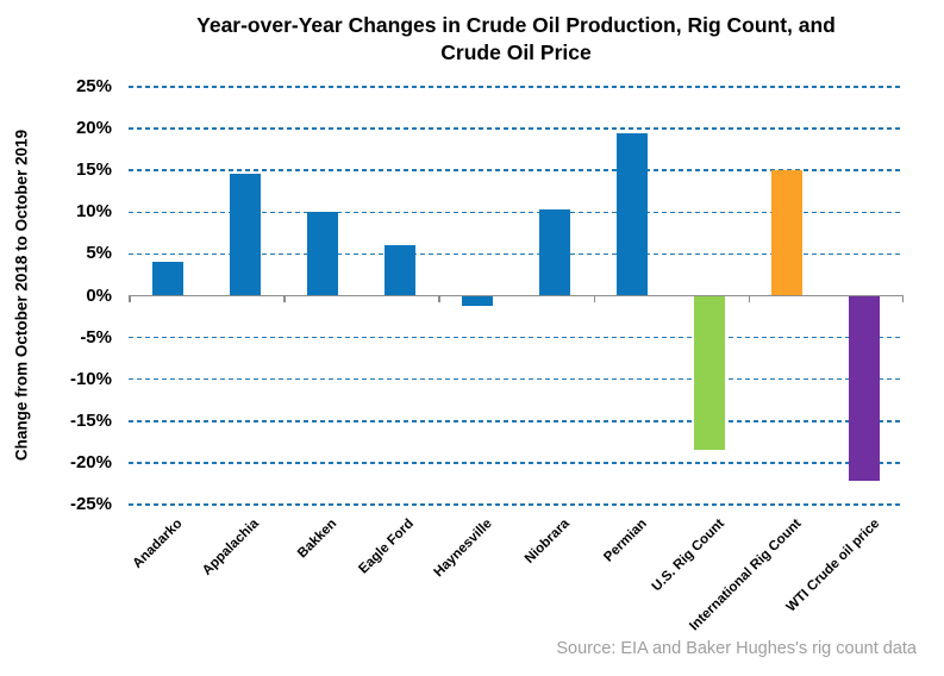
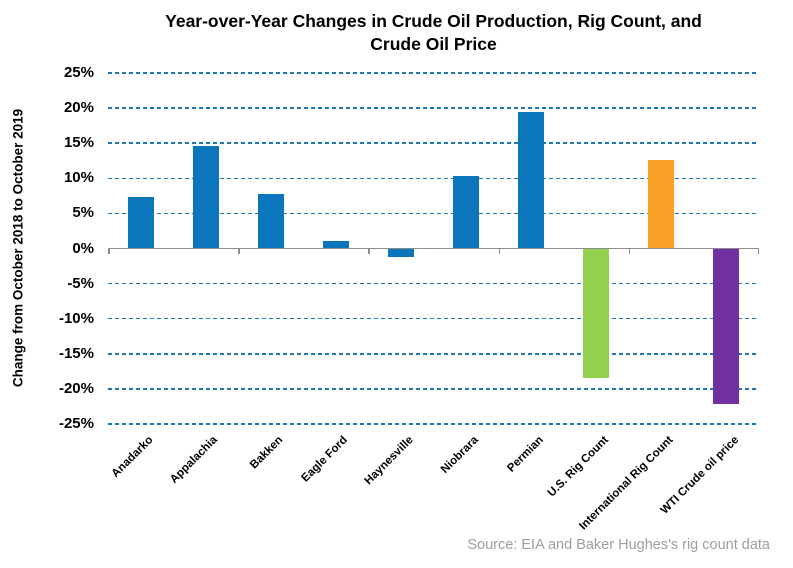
Anadarko: 4% -> 7%
Bakken: 10% -> 8%
Eagle Ford: 6% -> 1%
International Rig Count: 15% -> 13%
